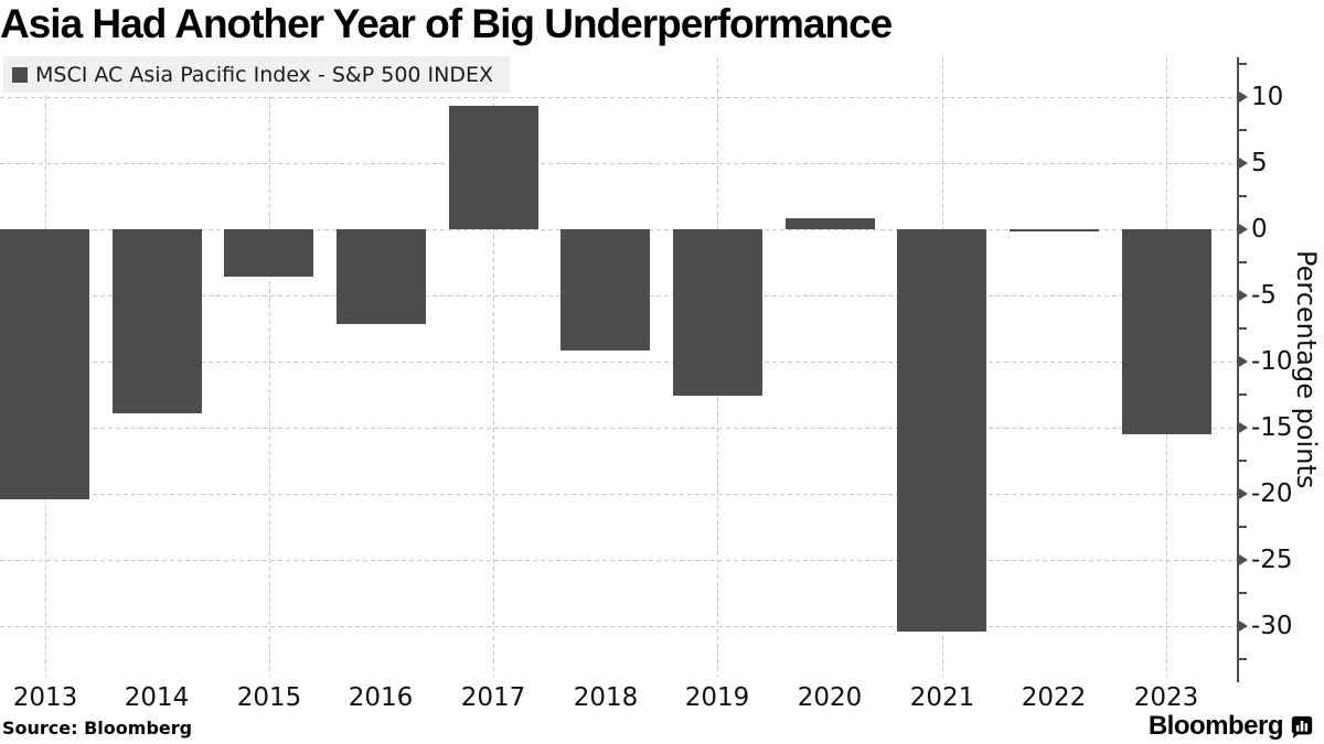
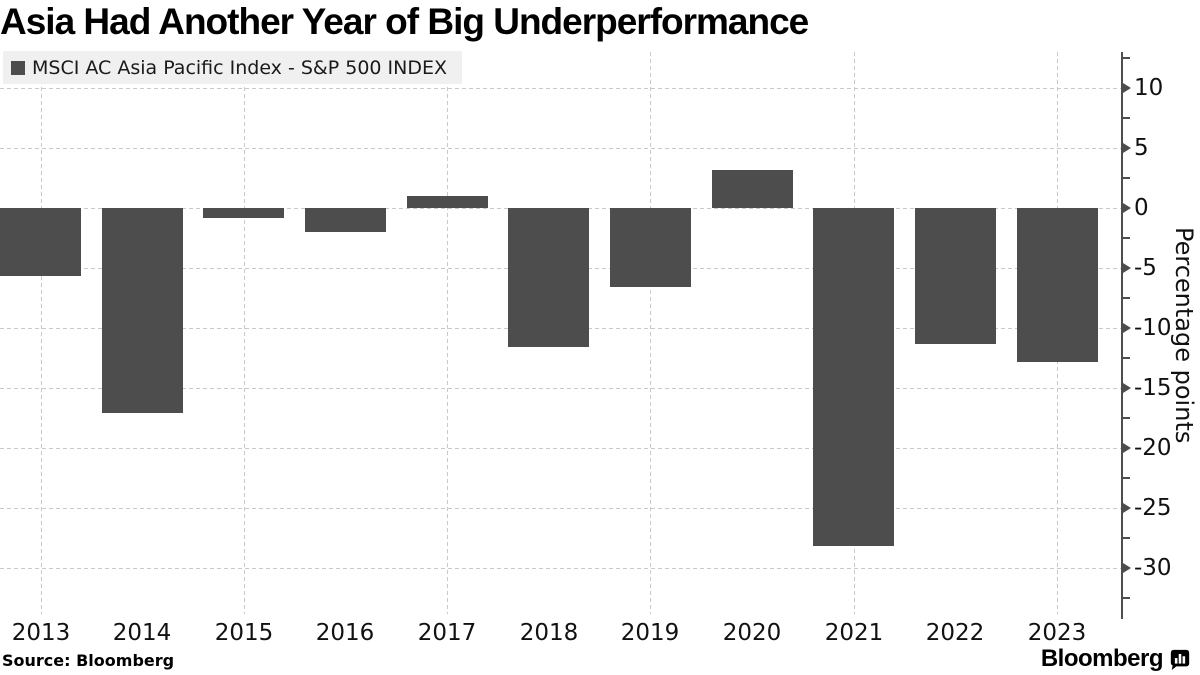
2013: -20.4 -> -5.7
2014: -13.9 -> -17.1
2015: -3.6 -> -0.8
2016: -7.2 -> -2.0
2017: 9.3 -> 1.0
2018: -9.2 -> -11.6
2019: -12.6 -> -6.6
2020: 0.8 -> 3.2
2021: -30.4 -> -28.2
2022: -0.2 -> -11.3
2023: -15.5 -> -12.8
